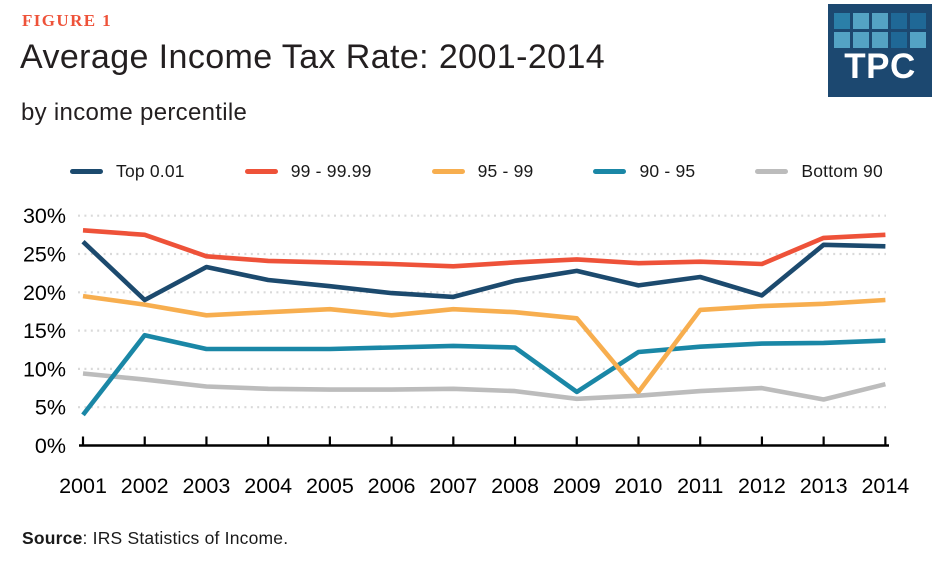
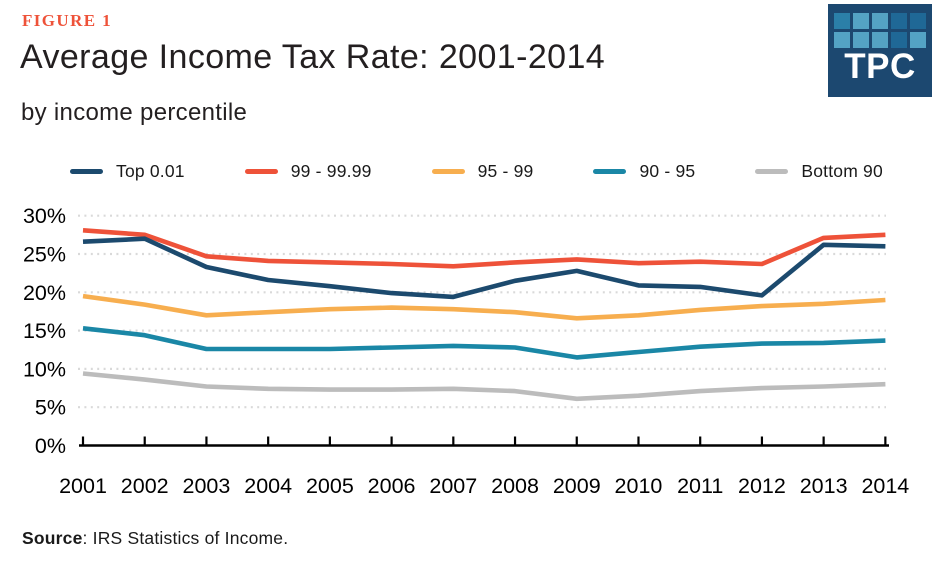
90 - 95/2001: 4% -> 15%
Top 0.01/2002: 19% -> 27%
95 - 99/2006: 17% -> 18%
90 - 95/2009: 7% -> 12%
95 - 99/2010: 7% -> 17%
Top 0.01/2011: 22% -> 21%
Bottom 90/2013: 6% -> 8%
